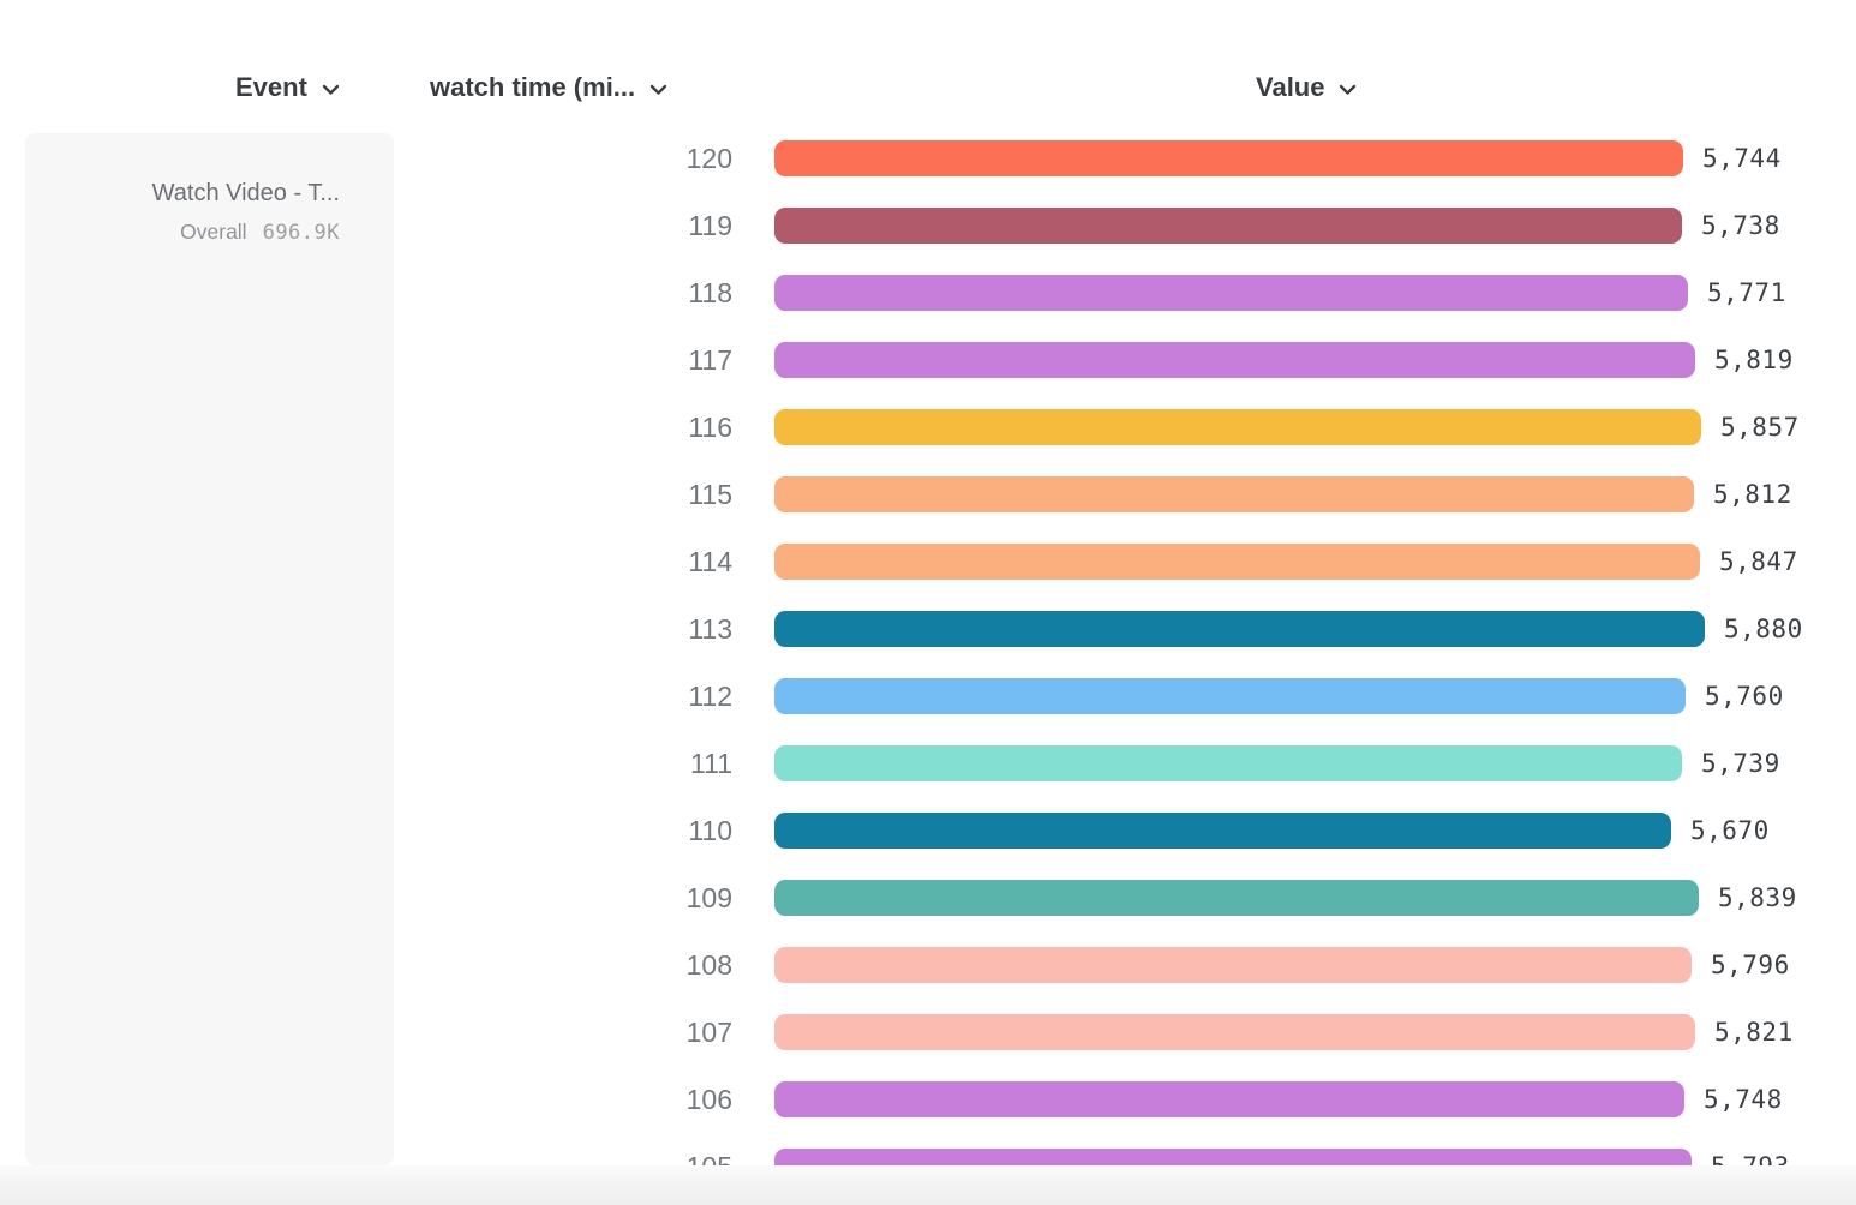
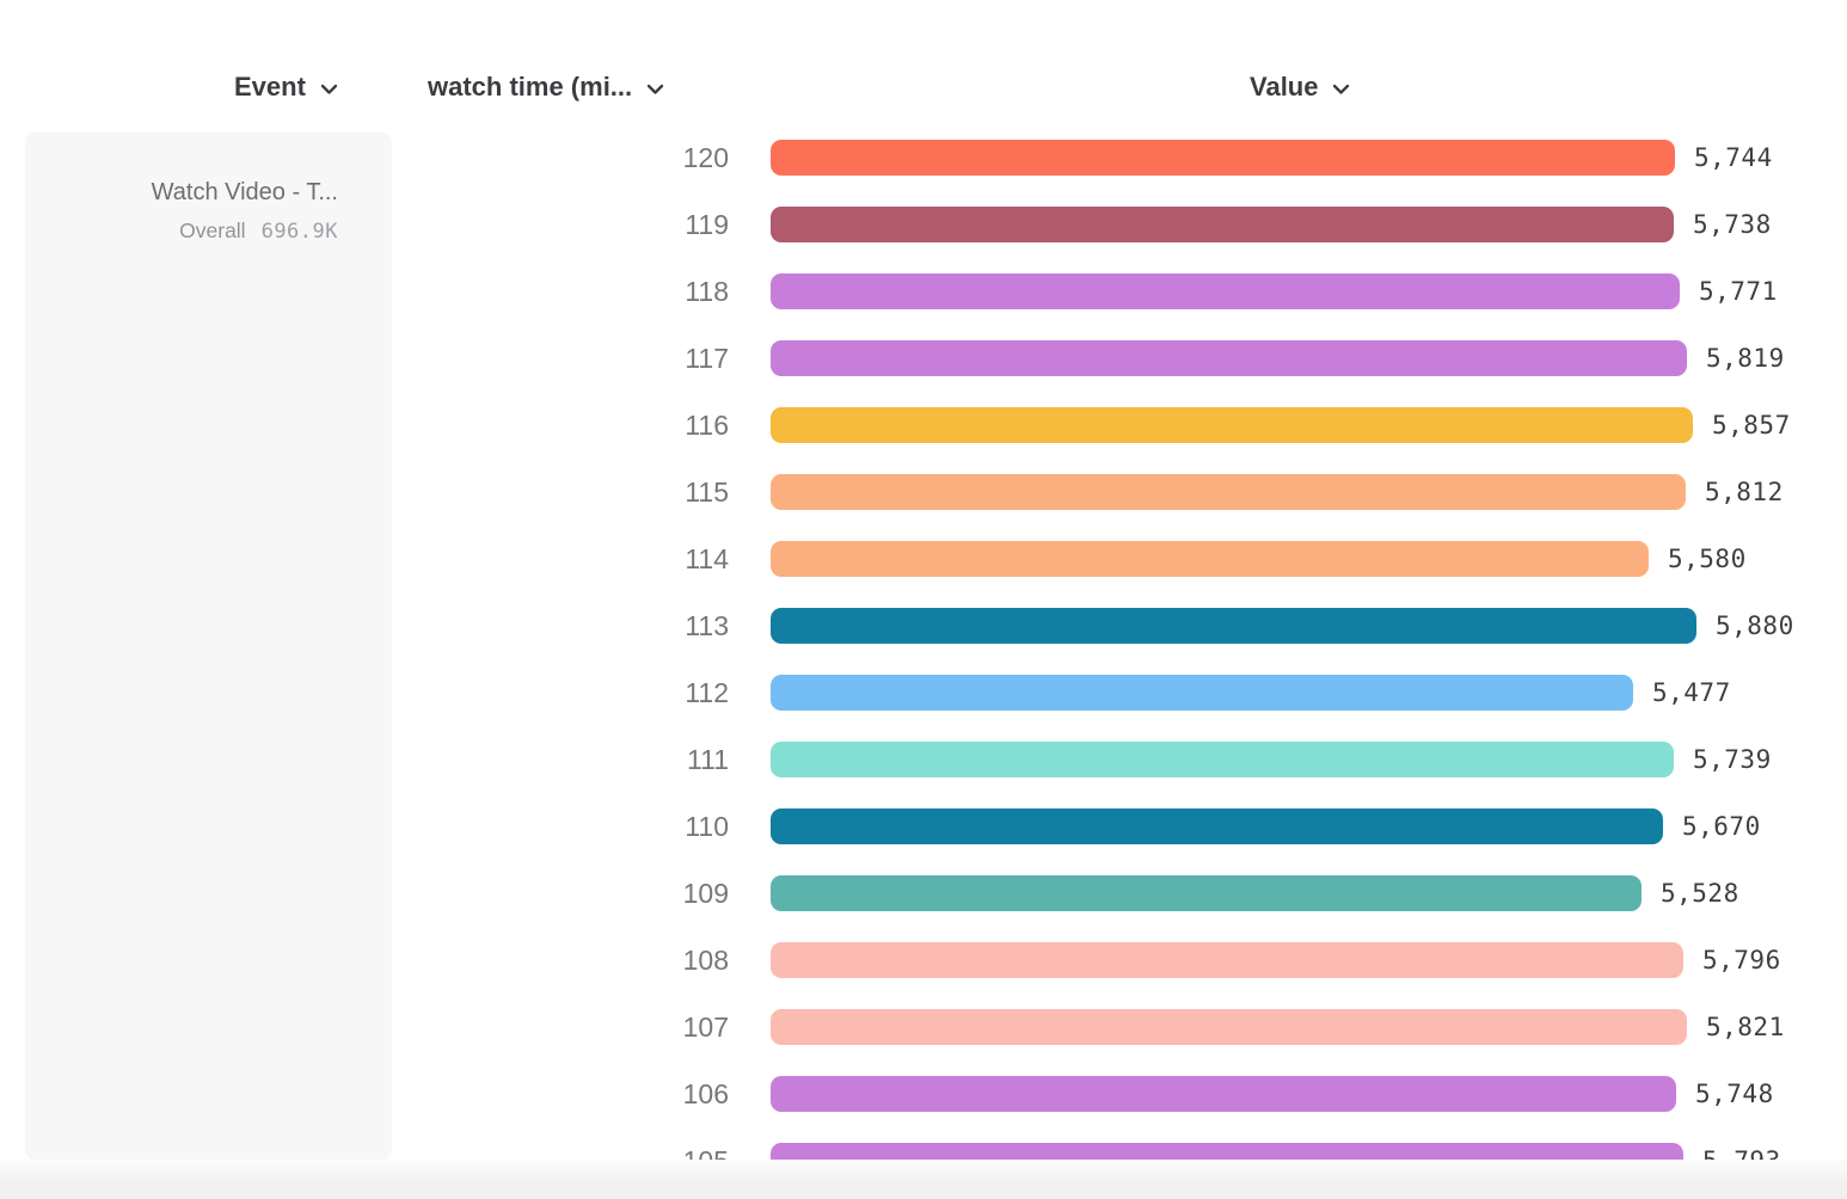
114: 5,847 -> 5,580
112: 5,760 -> 5,477
109: 5,839 -> 5,528
